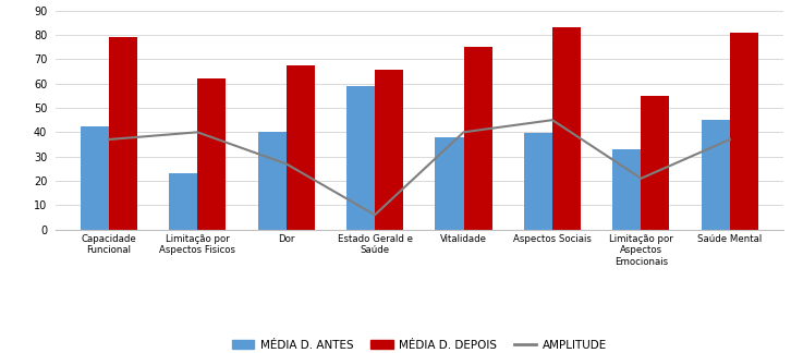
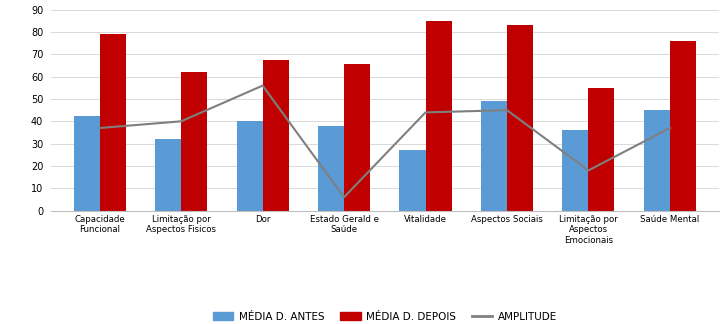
MÉDIA D. ANTES/Limitação por Aspectos Fisicos: 23.0 -> 32.0
AMPLITUDE/Dor: 27 -> 56
MÉDIA D. ANTES/Estado Gerald e Saúde: 59.0 -> 38.0
MÉDIA D. ANTES/Vitalidade: 38.0 -> 27.0
AMPLITUDE/Vitalidade: 40 -> 44
MÉDIA D. DEPOIS/Vitalidade: 75.0 -> 85.0
MÉDIA D. ANTES/Aspectos Sociais: 39.5 -> 49.0
MÉDIA D. ANTES/Limitação por Aspectos Emocionais: 33.0 -> 36.0
AMPLITUDE/Limitação por Aspectos Emocionais: 21 -> 18
MÉDIA D. DEPOIS/Saúde Mental: 81.0 -> 76.0
